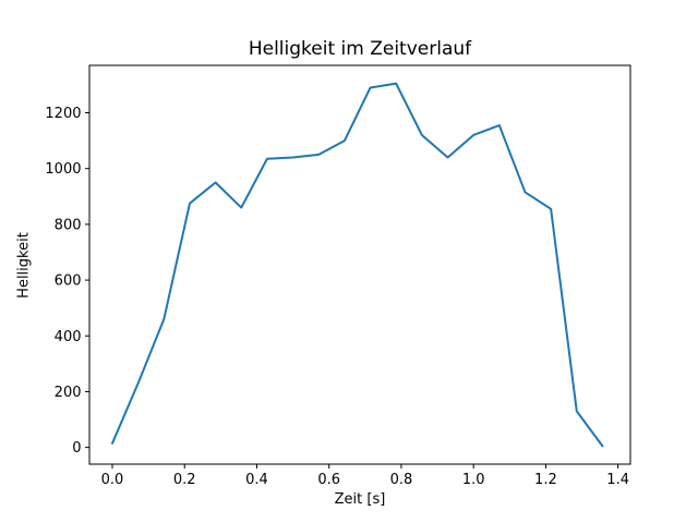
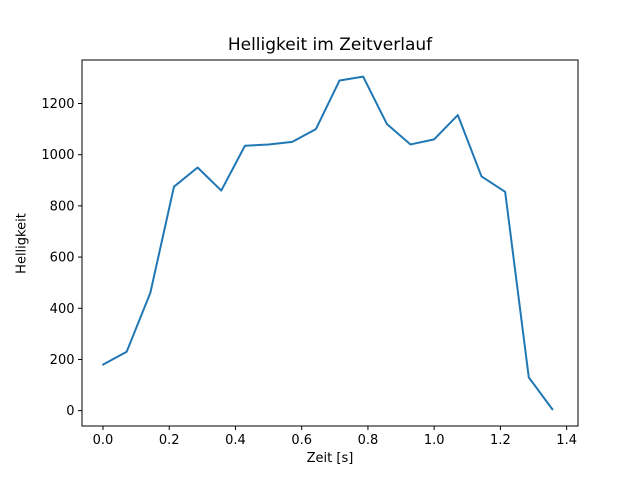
0.0: 20 -> 180
1.0: 1120 -> 1060
